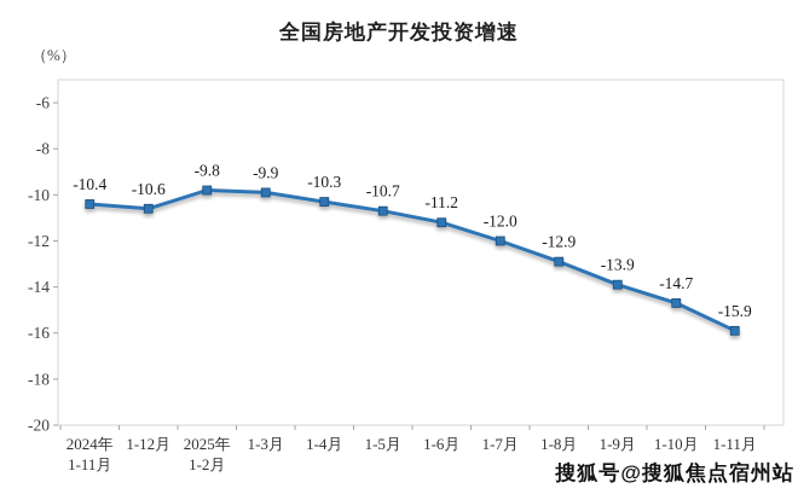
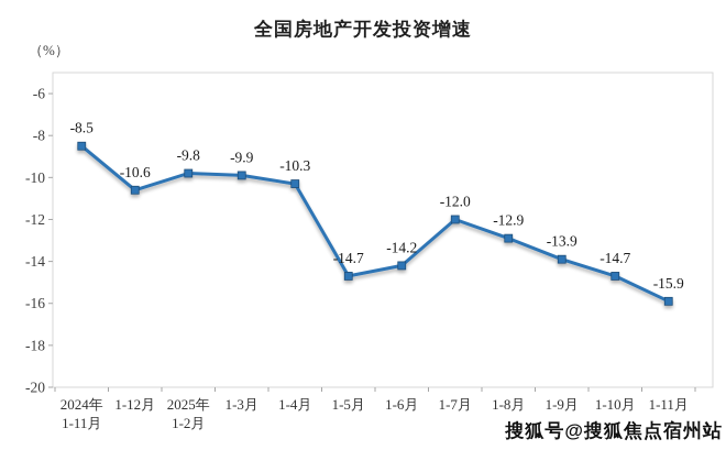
2024年 1-11月: -10.4 -> -8.5
1-5月: -10.7 -> -14.7
1-6月: -11.2 -> -14.2
